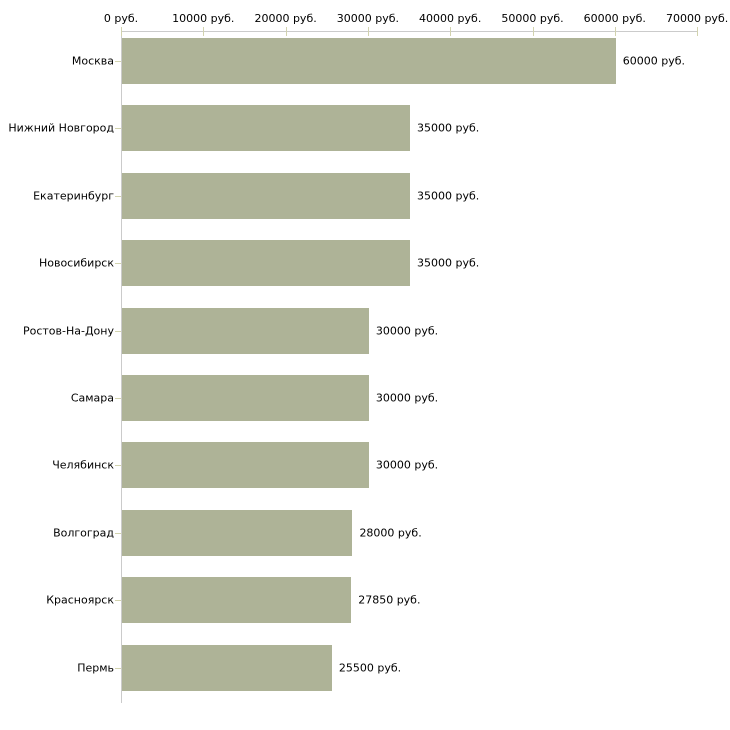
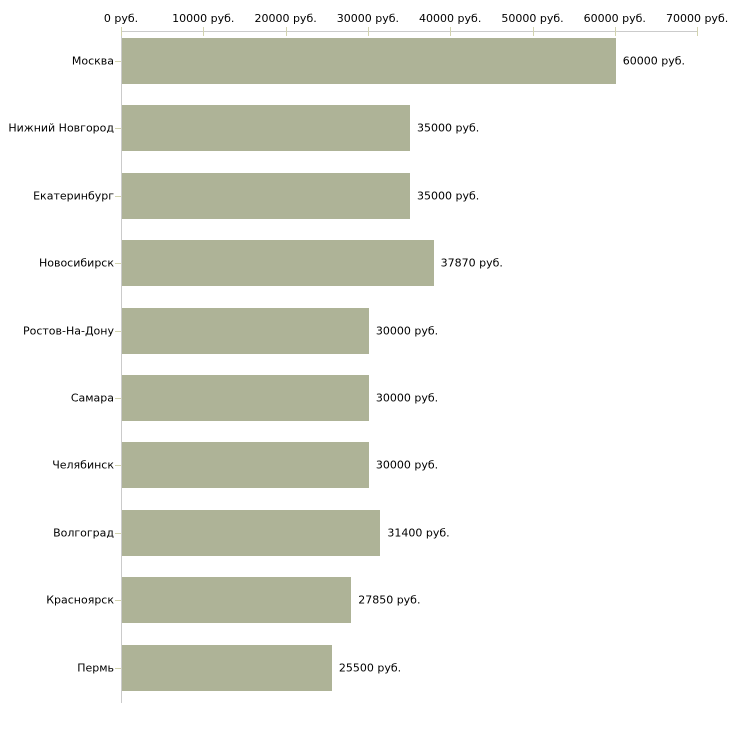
Новосибирск: 35000 -> 37870
Волгоград: 28000 -> 31400
